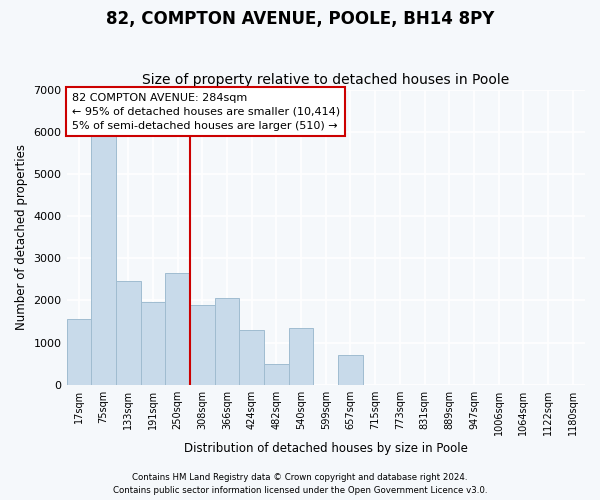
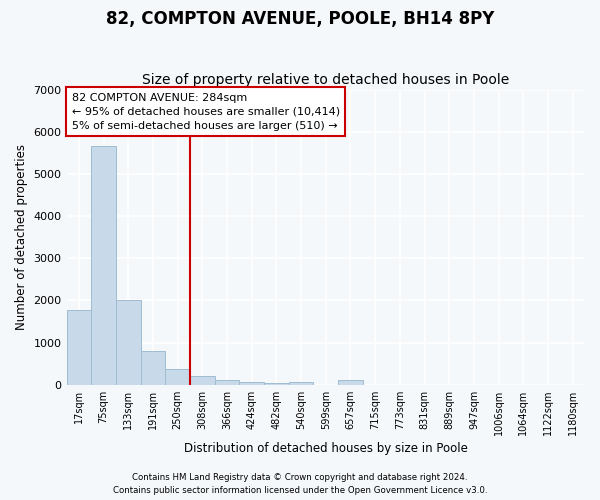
17sqm: 1550 -> 1760
75sqm: 5900 -> 5650
133sqm: 2450 -> 2020
191sqm: 1950 -> 800
250sqm: 2650 -> 380
308sqm: 1900 -> 210
366sqm: 2050 -> 100
424sqm: 1300 -> 80
482sqm: 500 -> 50
540sqm: 1350 -> 80
657sqm: 700 -> 100
